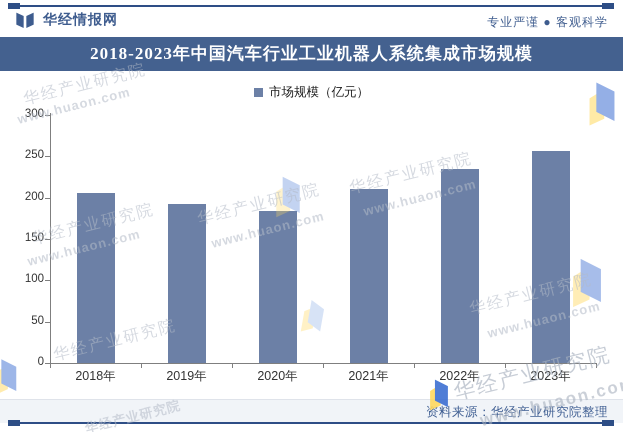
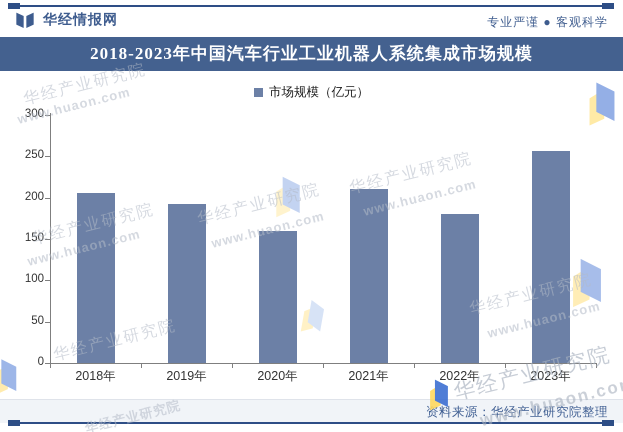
2020年: 180 -> 160
2022年: 240 -> 180
